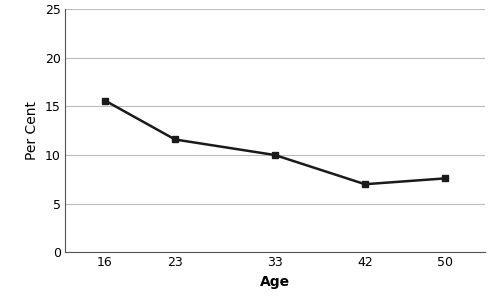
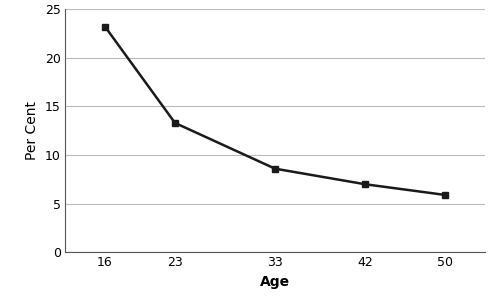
16: 15.6 -> 23.2
23: 11.6 -> 13.3
33: 10.0 -> 8.6
50: 7.6 -> 5.9
